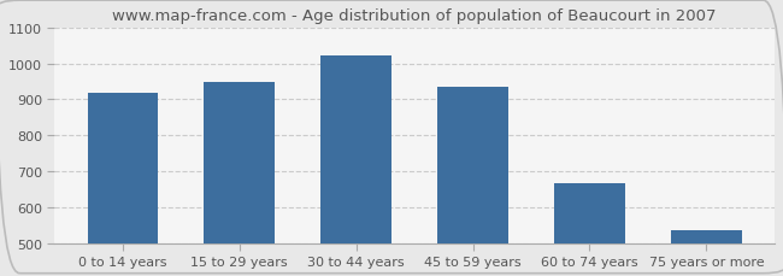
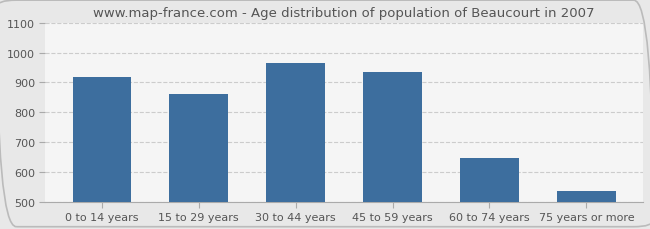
15 to 29 years: 950 -> 860
30 to 44 years: 1022 -> 965
60 to 74 years: 668 -> 645
